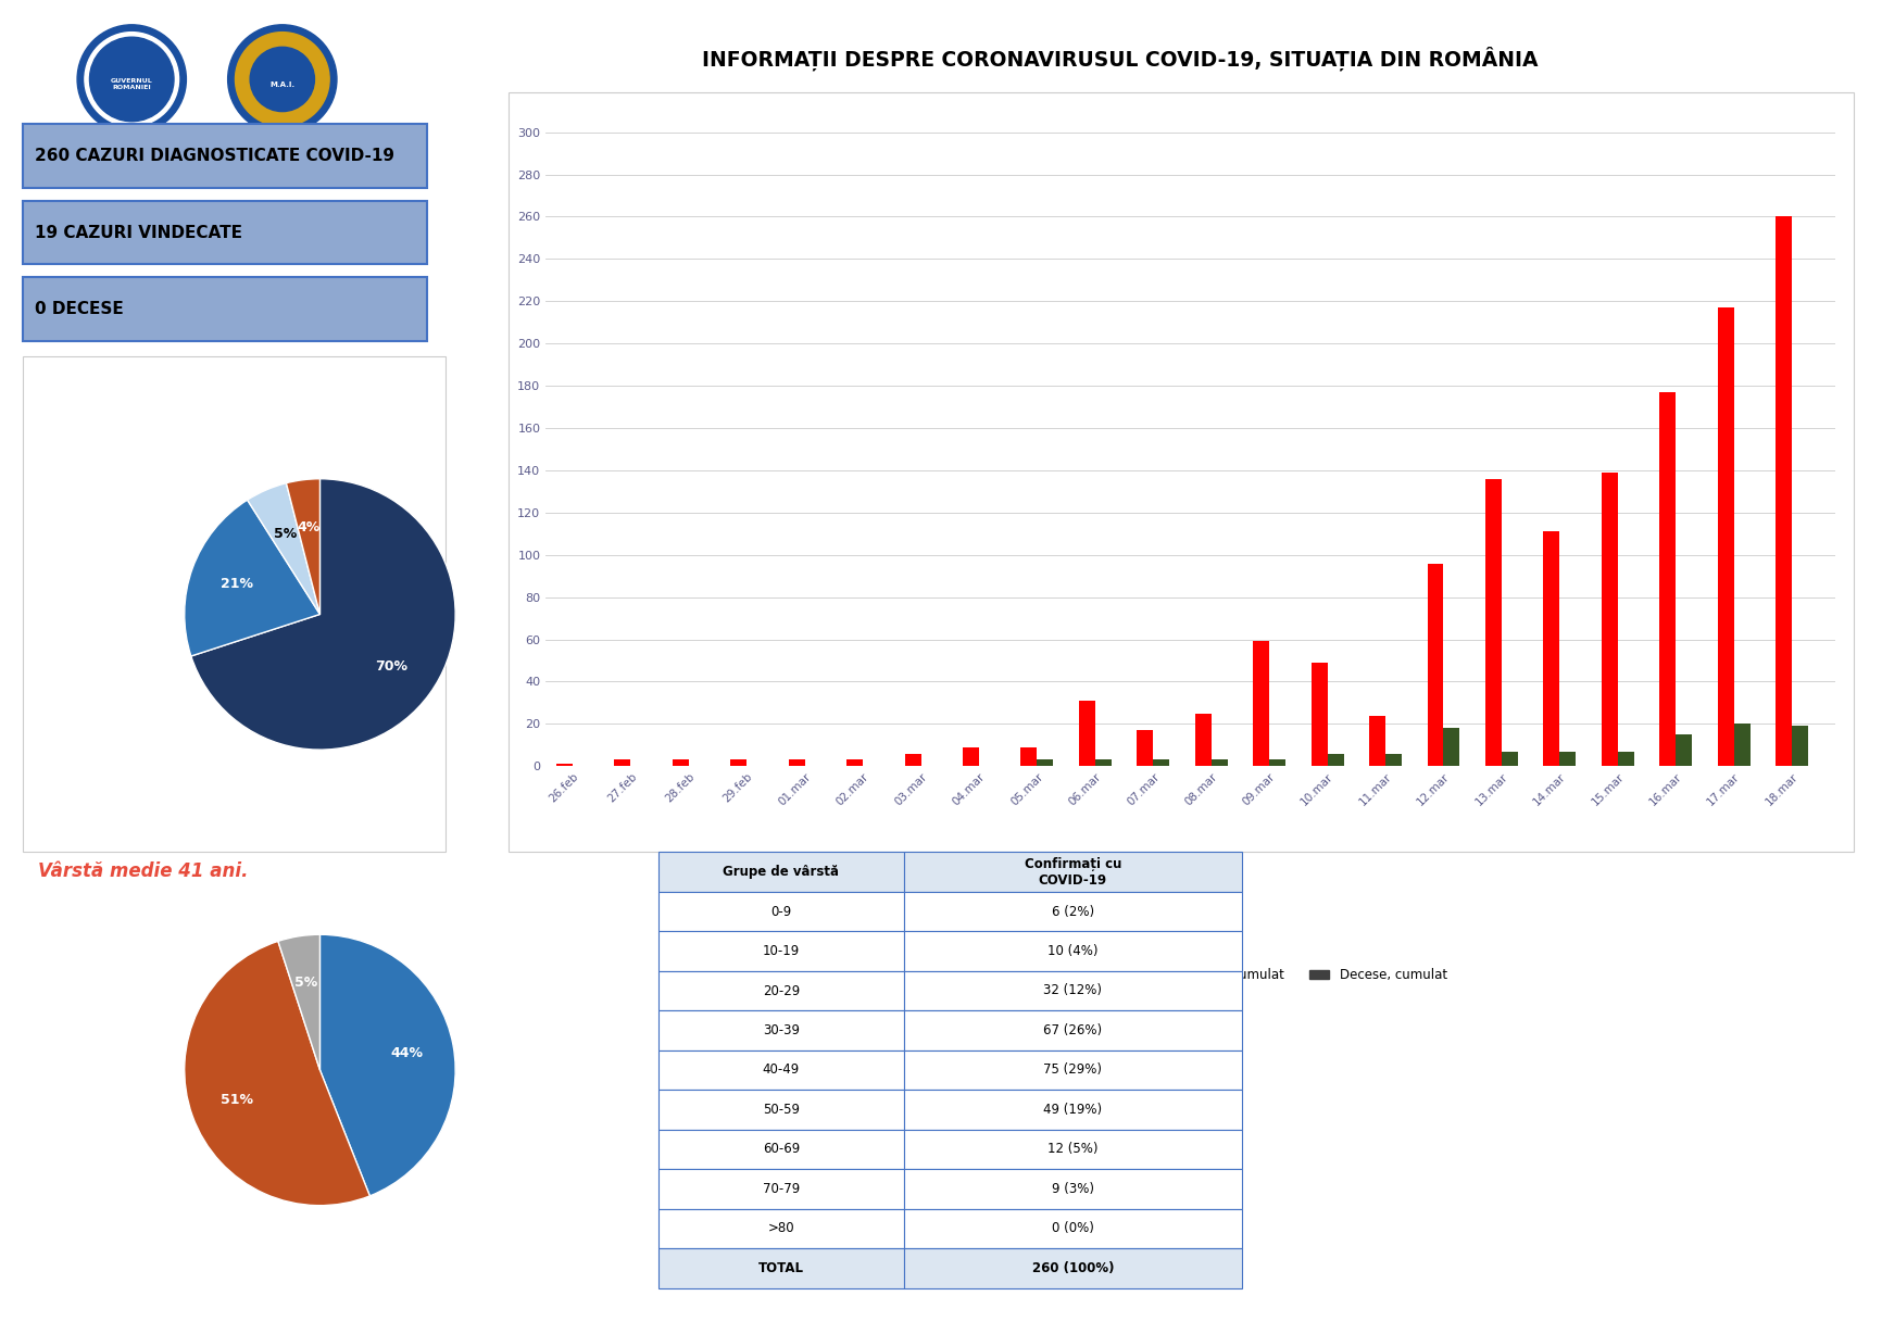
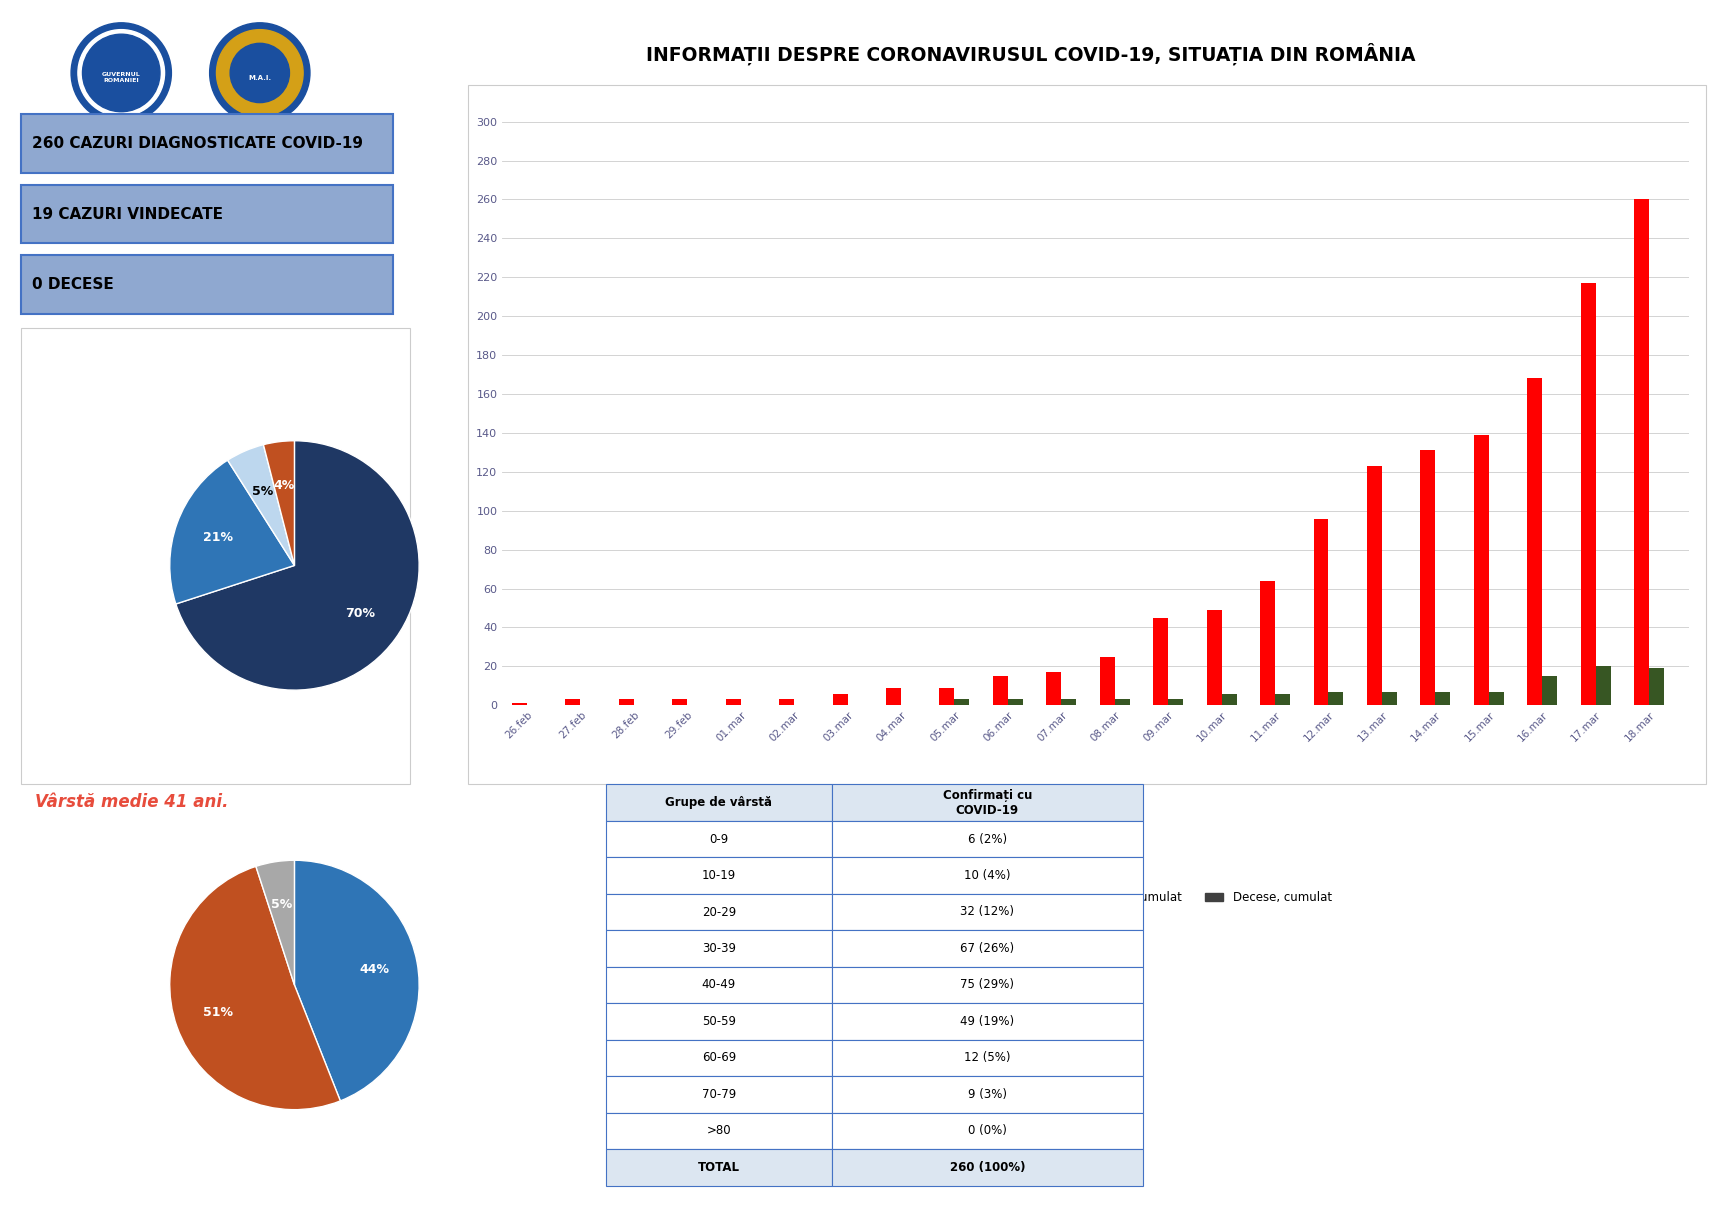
Diagnosticați, cumulat/06.mar: 31 -> 15
Diagnosticați, cumulat/09.mar: 59 -> 45
Diagnosticați, cumulat/11.mar: 24 -> 64
Vindecați, cumulat/12.mar: 18 -> 7
Diagnosticați, cumulat/13.mar: 136 -> 123
Diagnosticați, cumulat/14.mar: 111 -> 131
Diagnosticați, cumulat/16.mar: 177 -> 168
